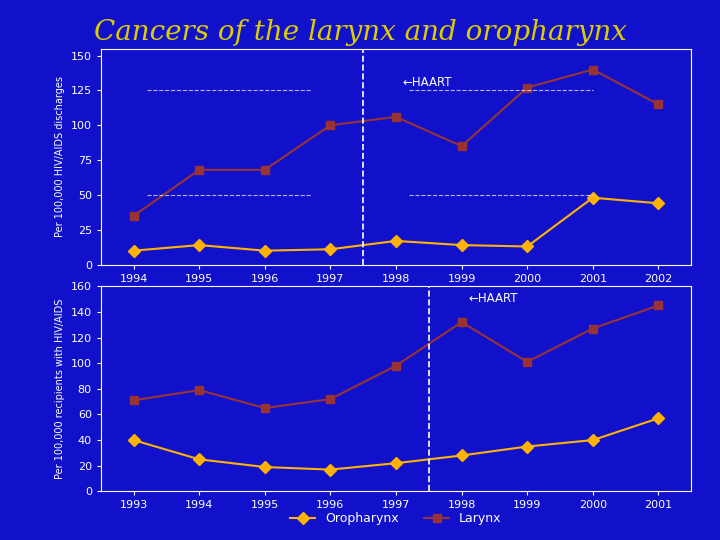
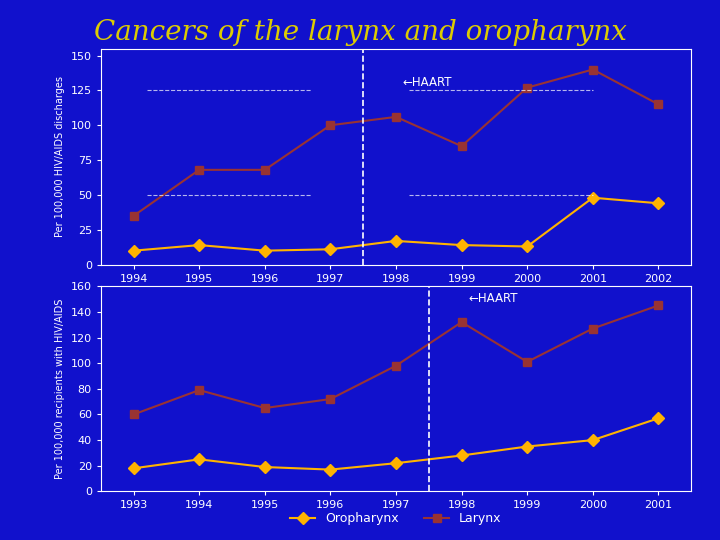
Larynx/1993: 71 -> 60
Oropharynx/1993: 40 -> 18
